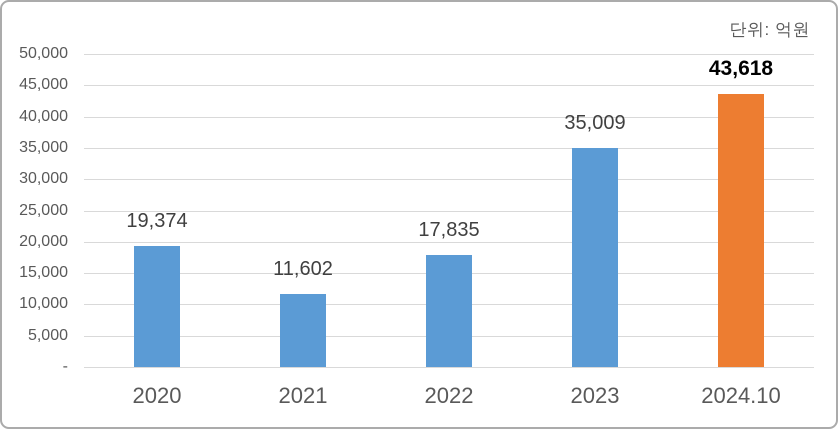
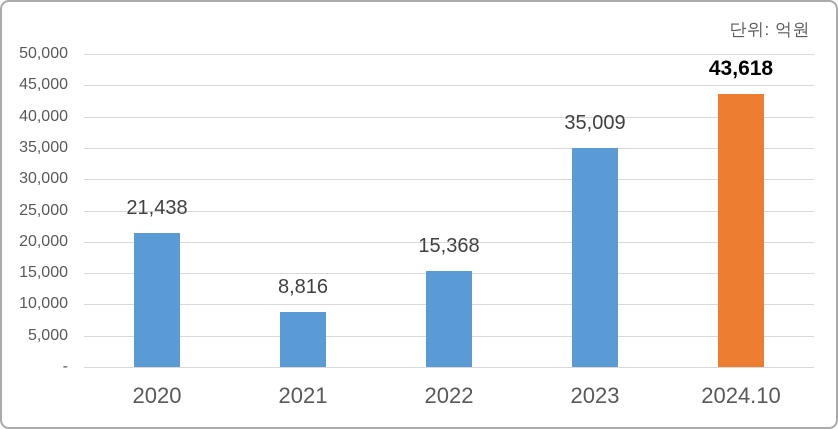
2020: 19,374 -> 21,438
2021: 11,602 -> 8,816
2022: 17,835 -> 15,368
